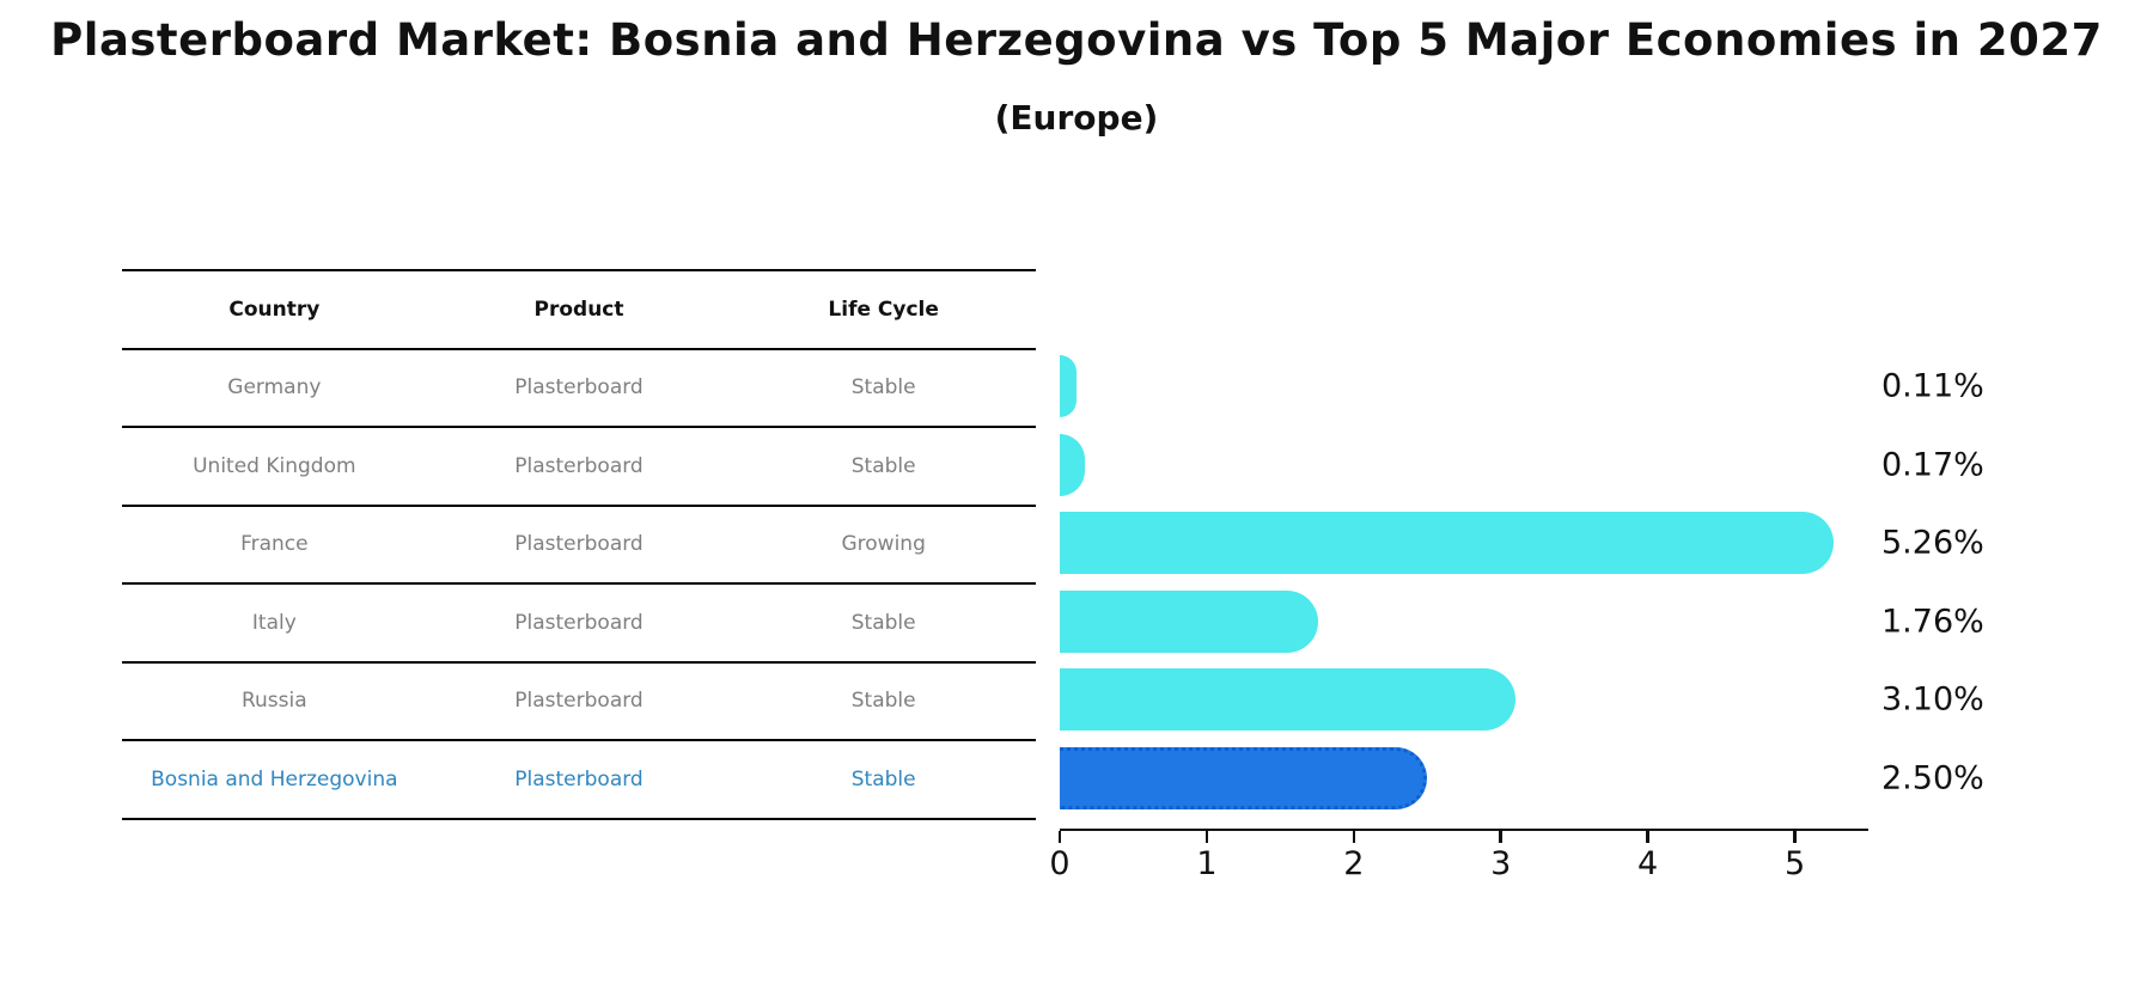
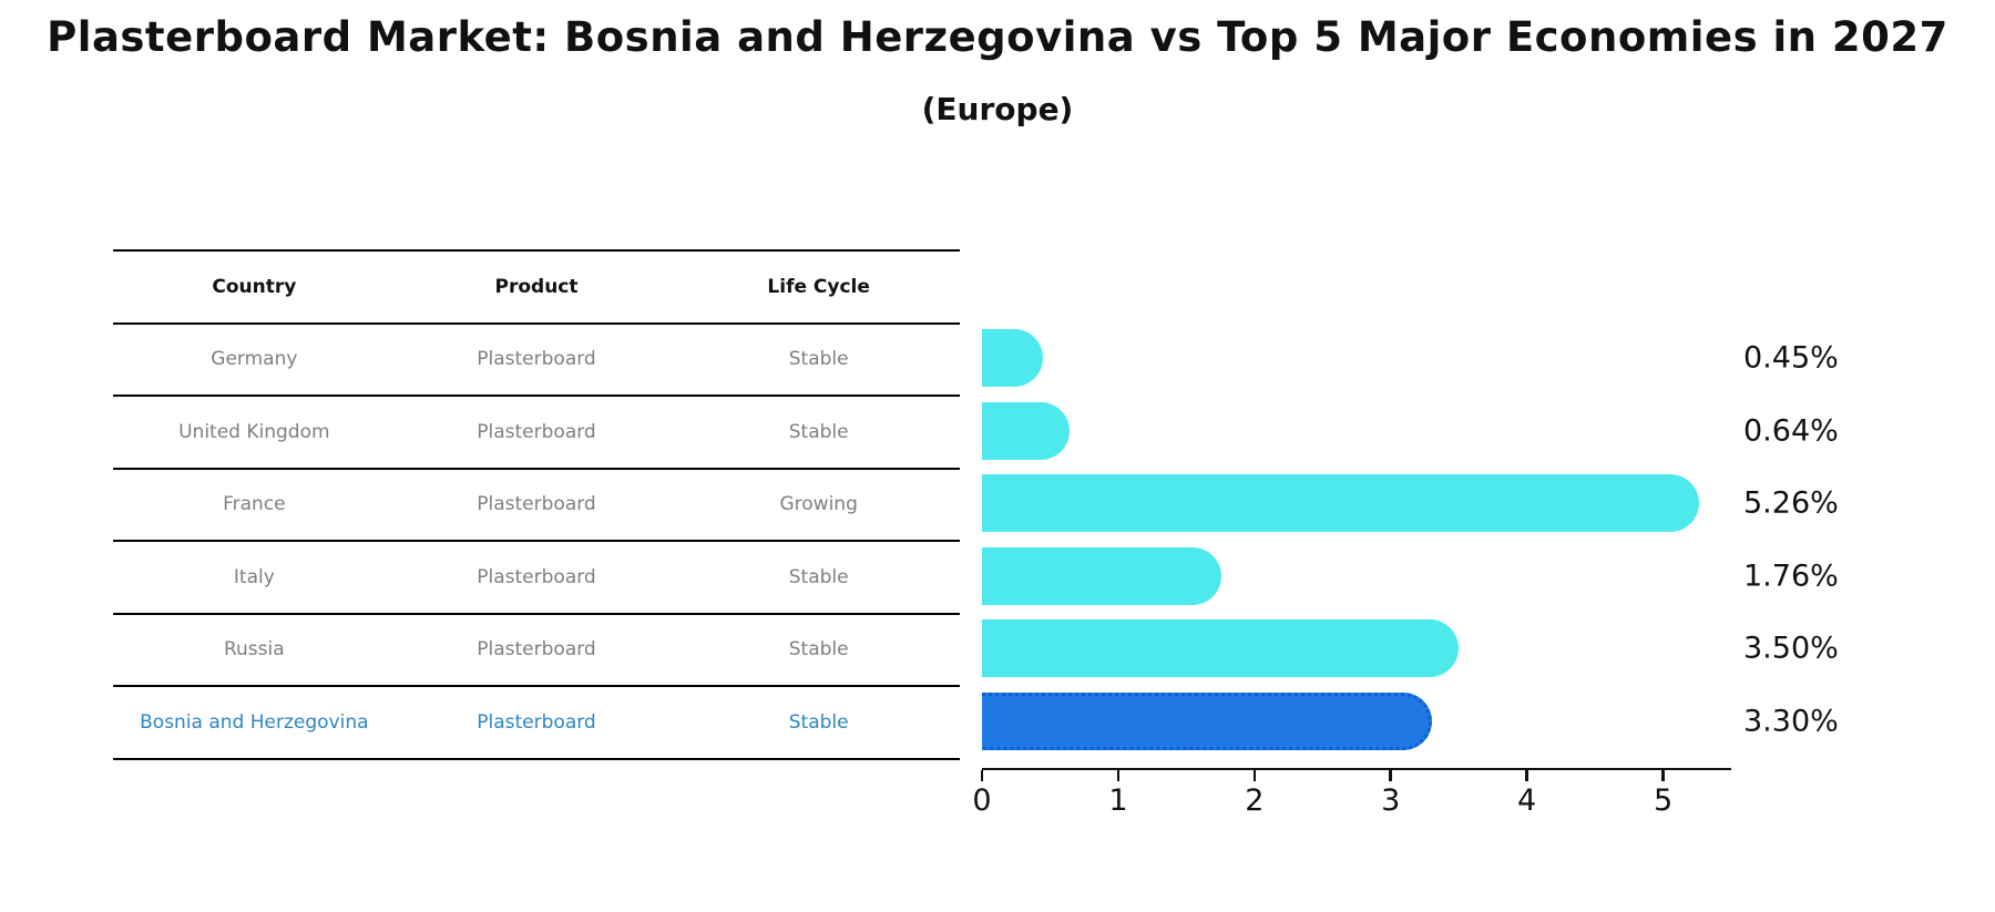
Germany: 0.11% -> 0.45%
United Kingdom: 0.17% -> 0.64%
Russia: 3.10% -> 3.50%
Bosnia and Herzegovina: 2.50% -> 3.30%
